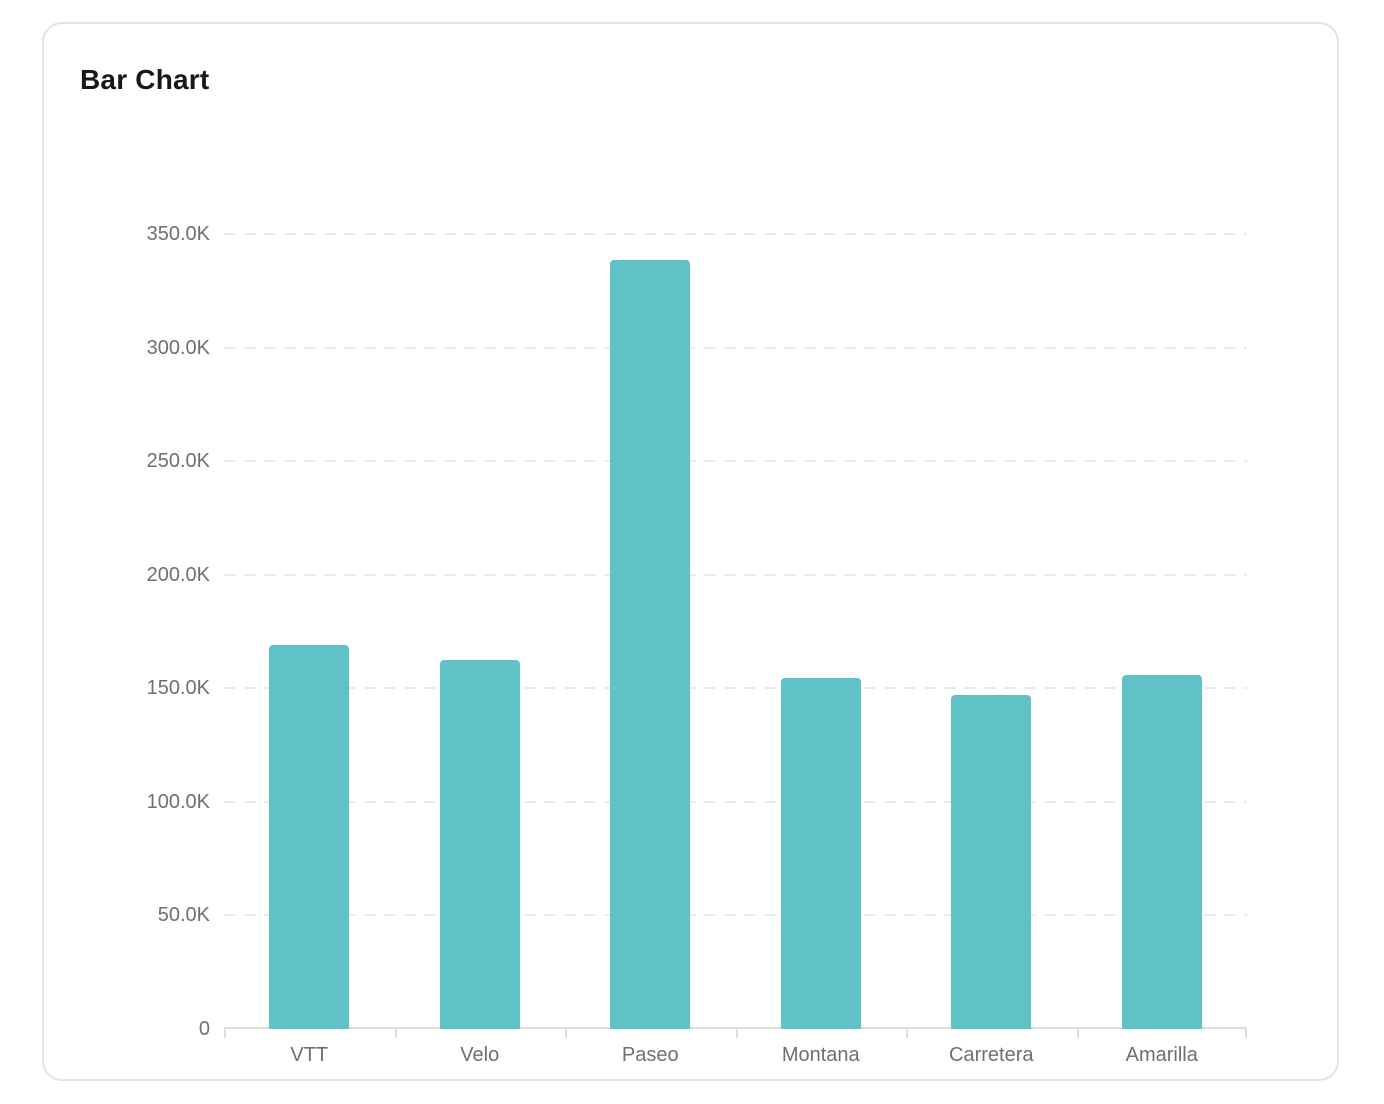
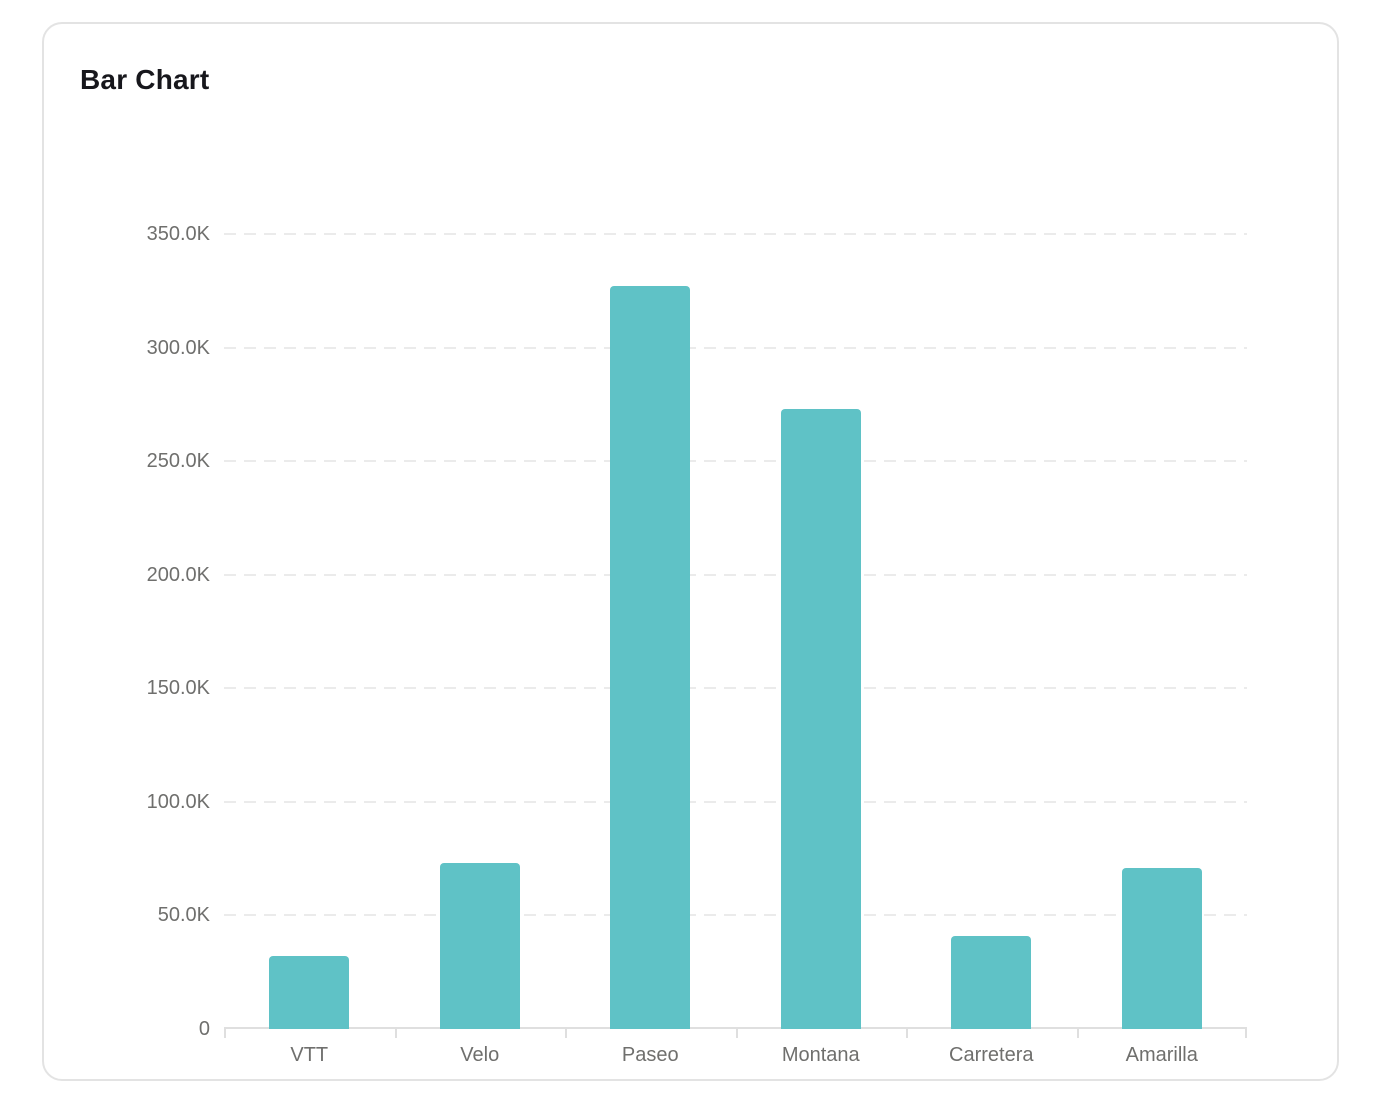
VTT: 169K -> 32K
Velo: 162K -> 73K
Paseo: 339K -> 327K
Montana: 154K -> 273K
Carretera: 147K -> 41K
Amarilla: 156K -> 71K
